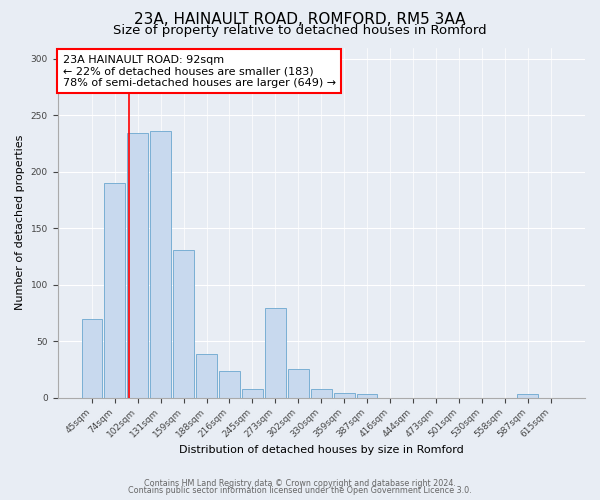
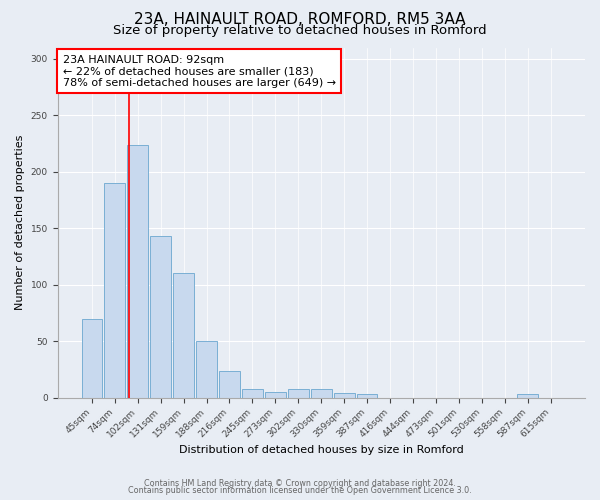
102sqm: 234 -> 224
131sqm: 236 -> 143
159sqm: 131 -> 110
188sqm: 39 -> 50
273sqm: 79 -> 5
302sqm: 25 -> 8
